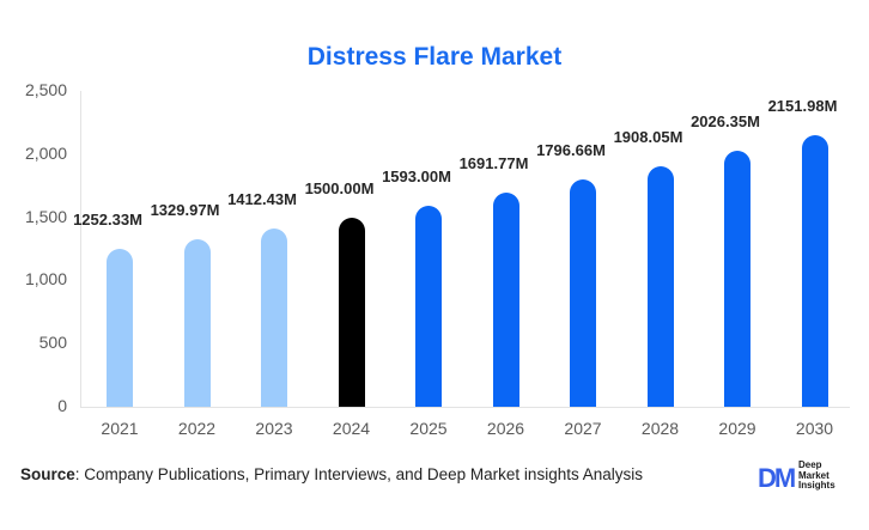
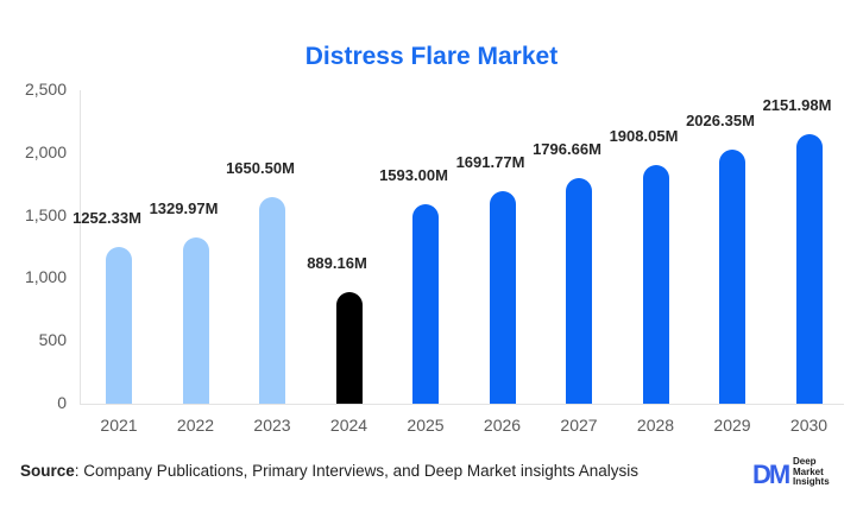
2023: 1412.43M -> 1650.50M
2024: 1500.00M -> 889.16M
